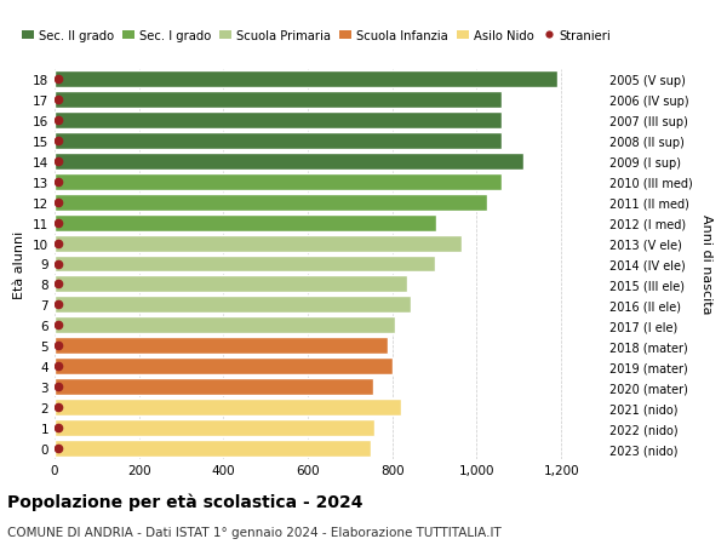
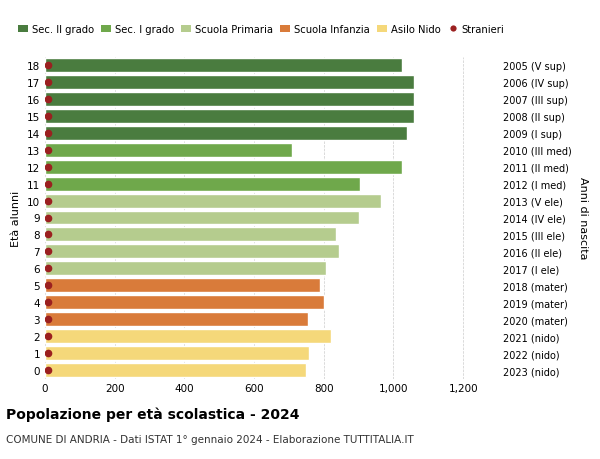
18: 1,190 -> 1,025
14: 1,110 -> 1,040
13: 1,060 -> 710
